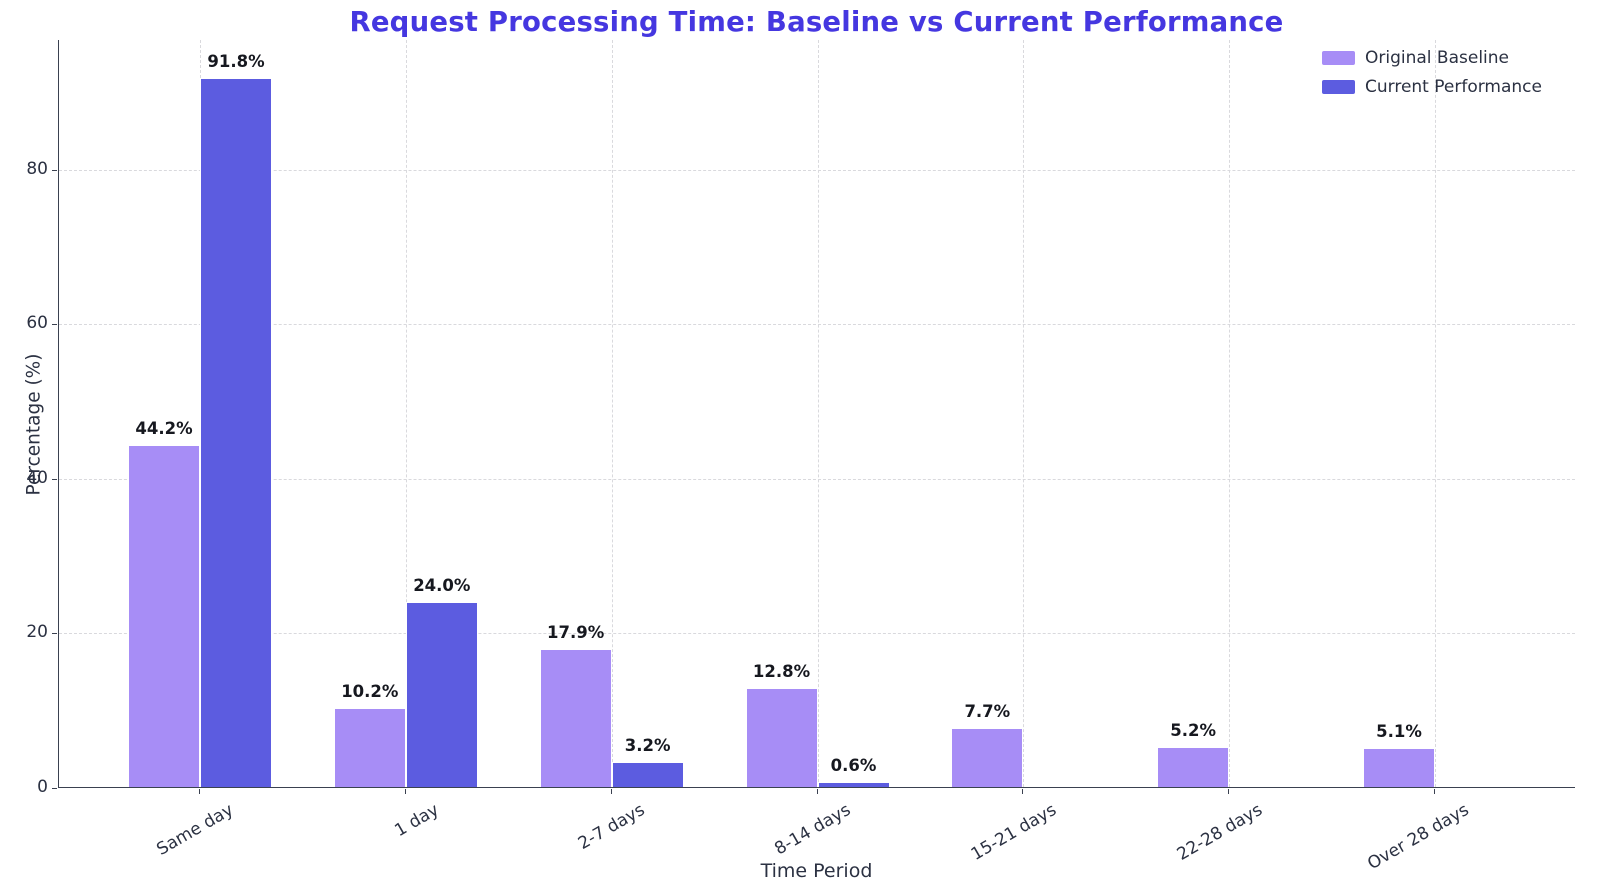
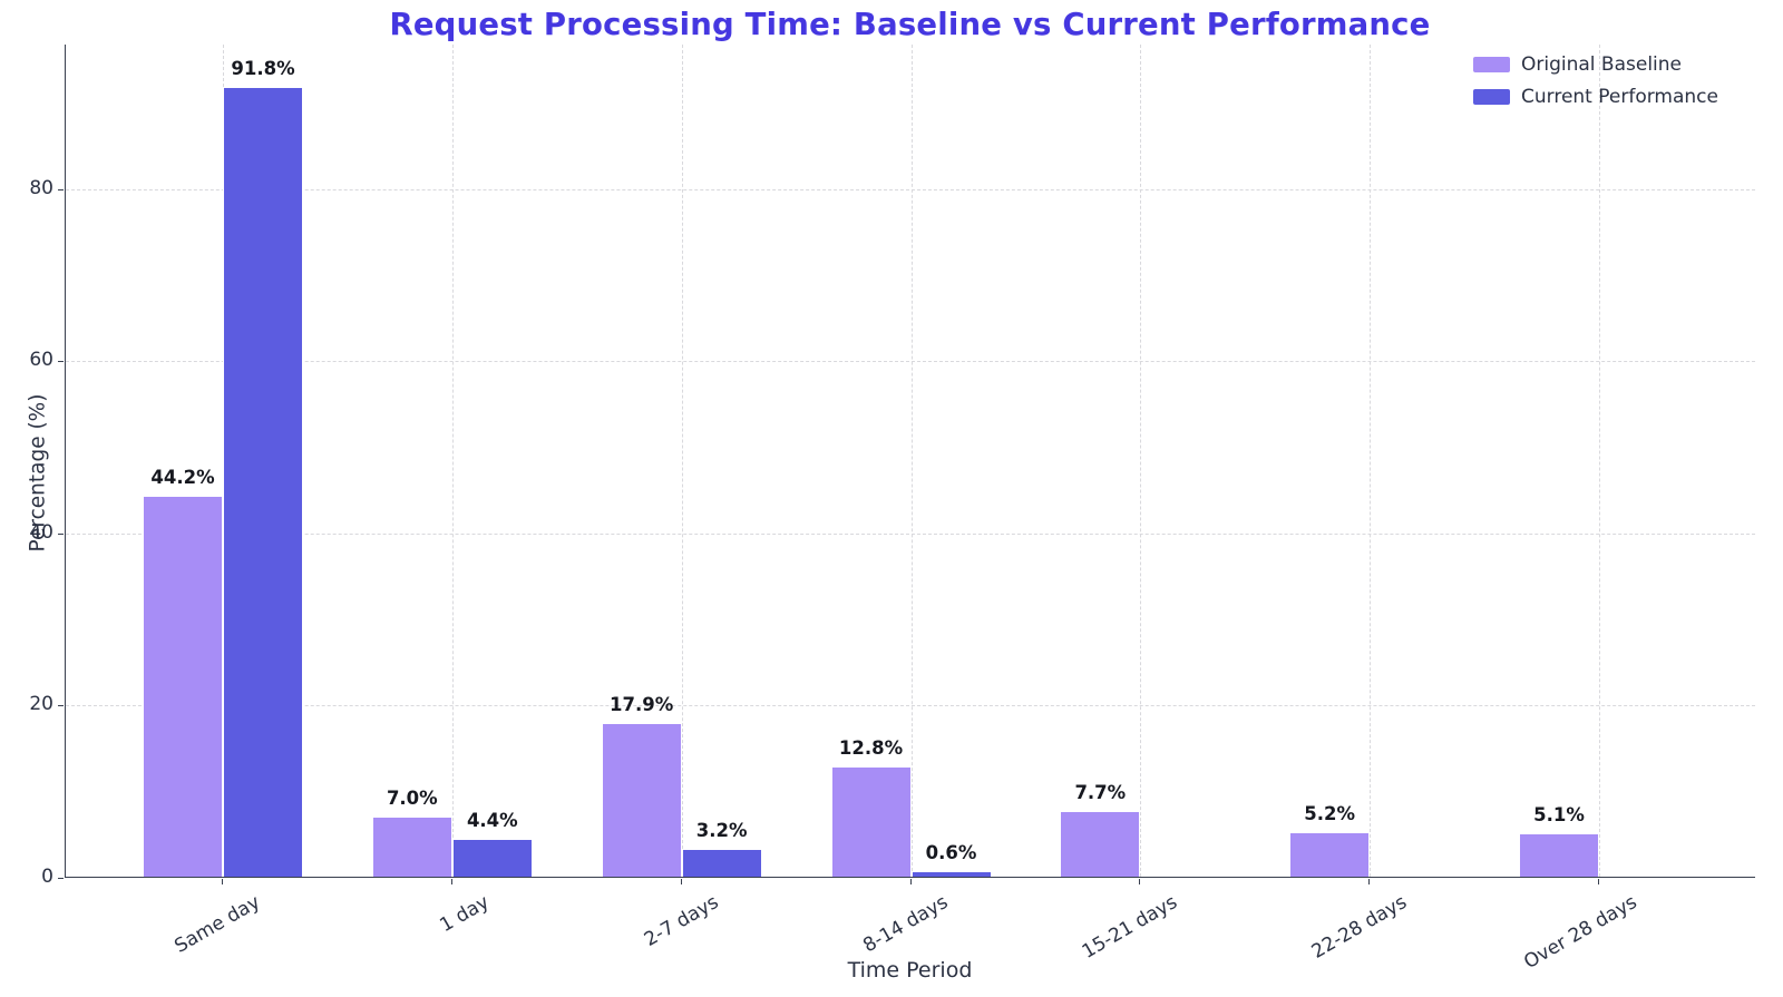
Original Baseline/1 day: 10.2% -> 7.0%
Current Performance/1 day: 24.0% -> 4.4%
